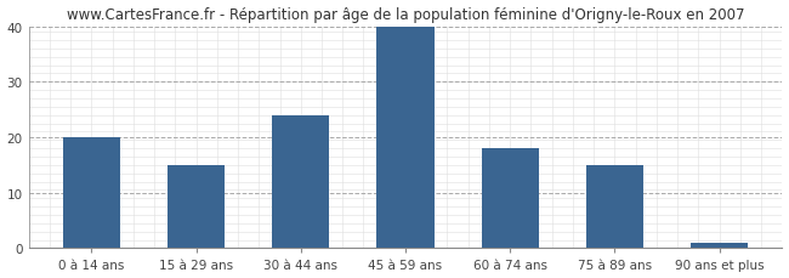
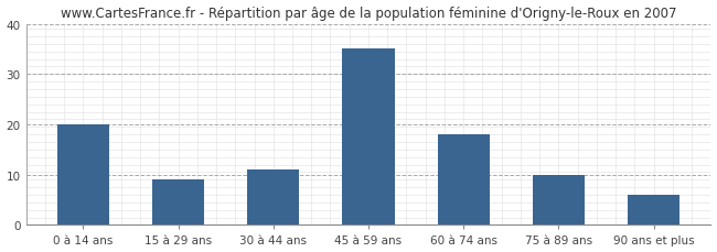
15 à 29 ans: 15 -> 9
30 à 44 ans: 24 -> 11
45 à 59 ans: 40 -> 35
75 à 89 ans: 15 -> 10
90 ans et plus: 1 -> 6
